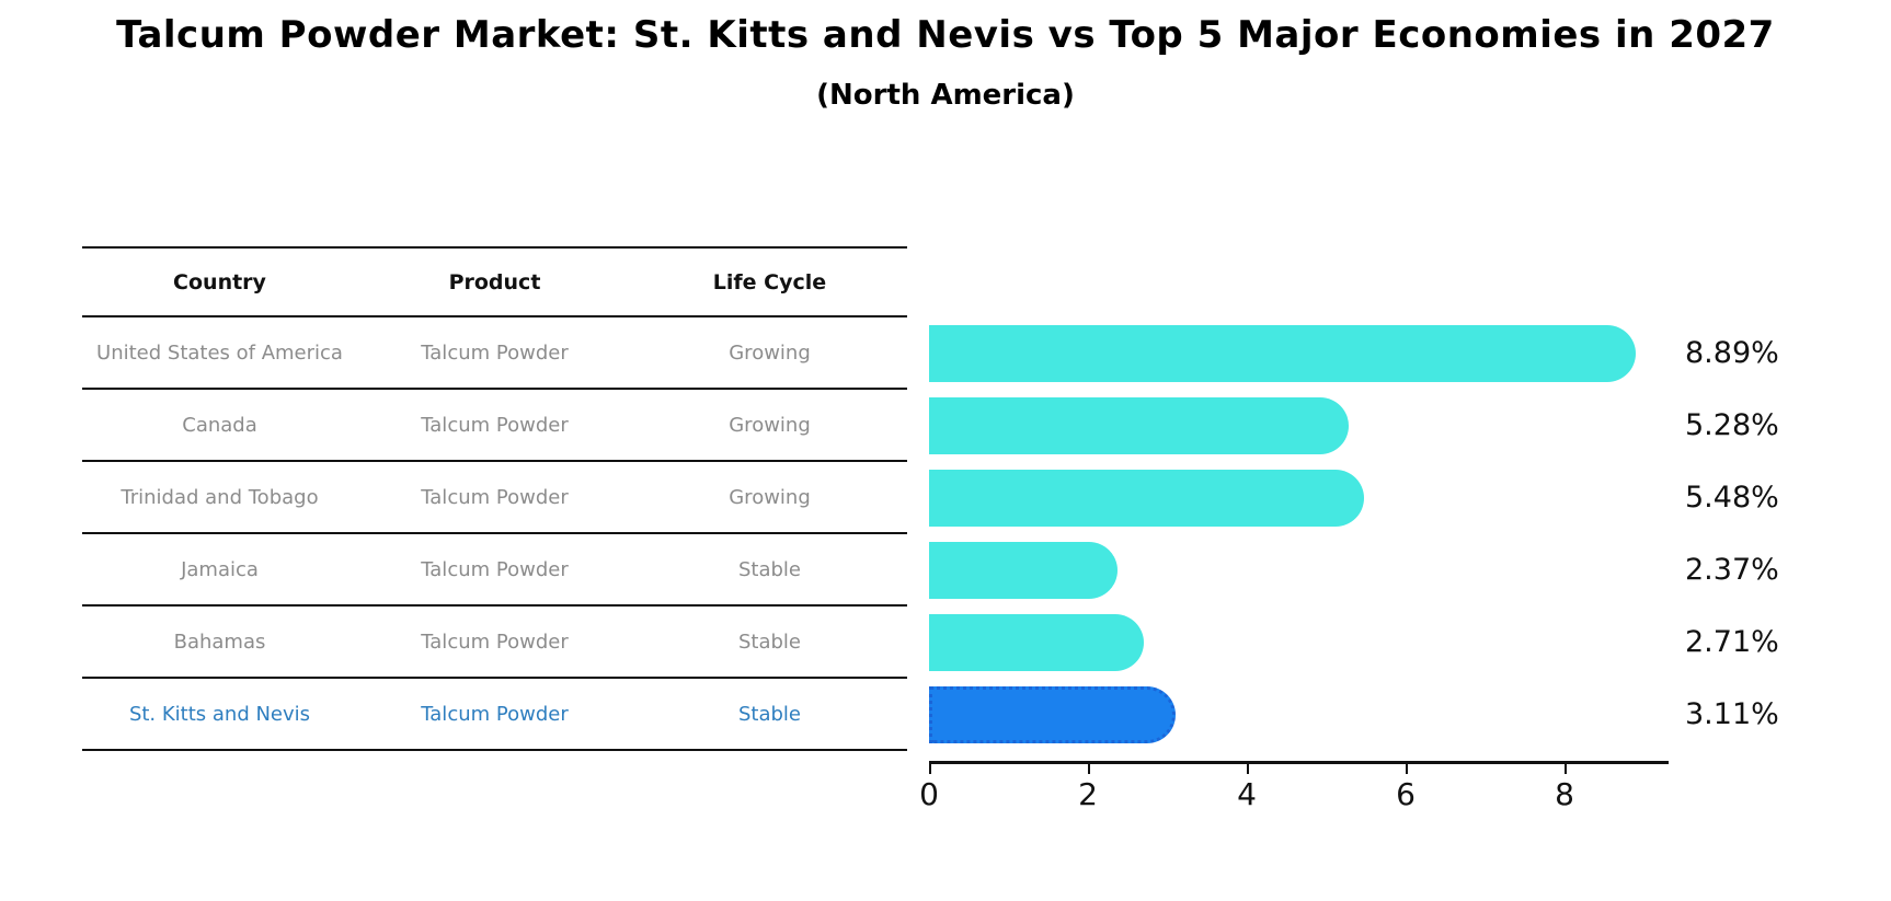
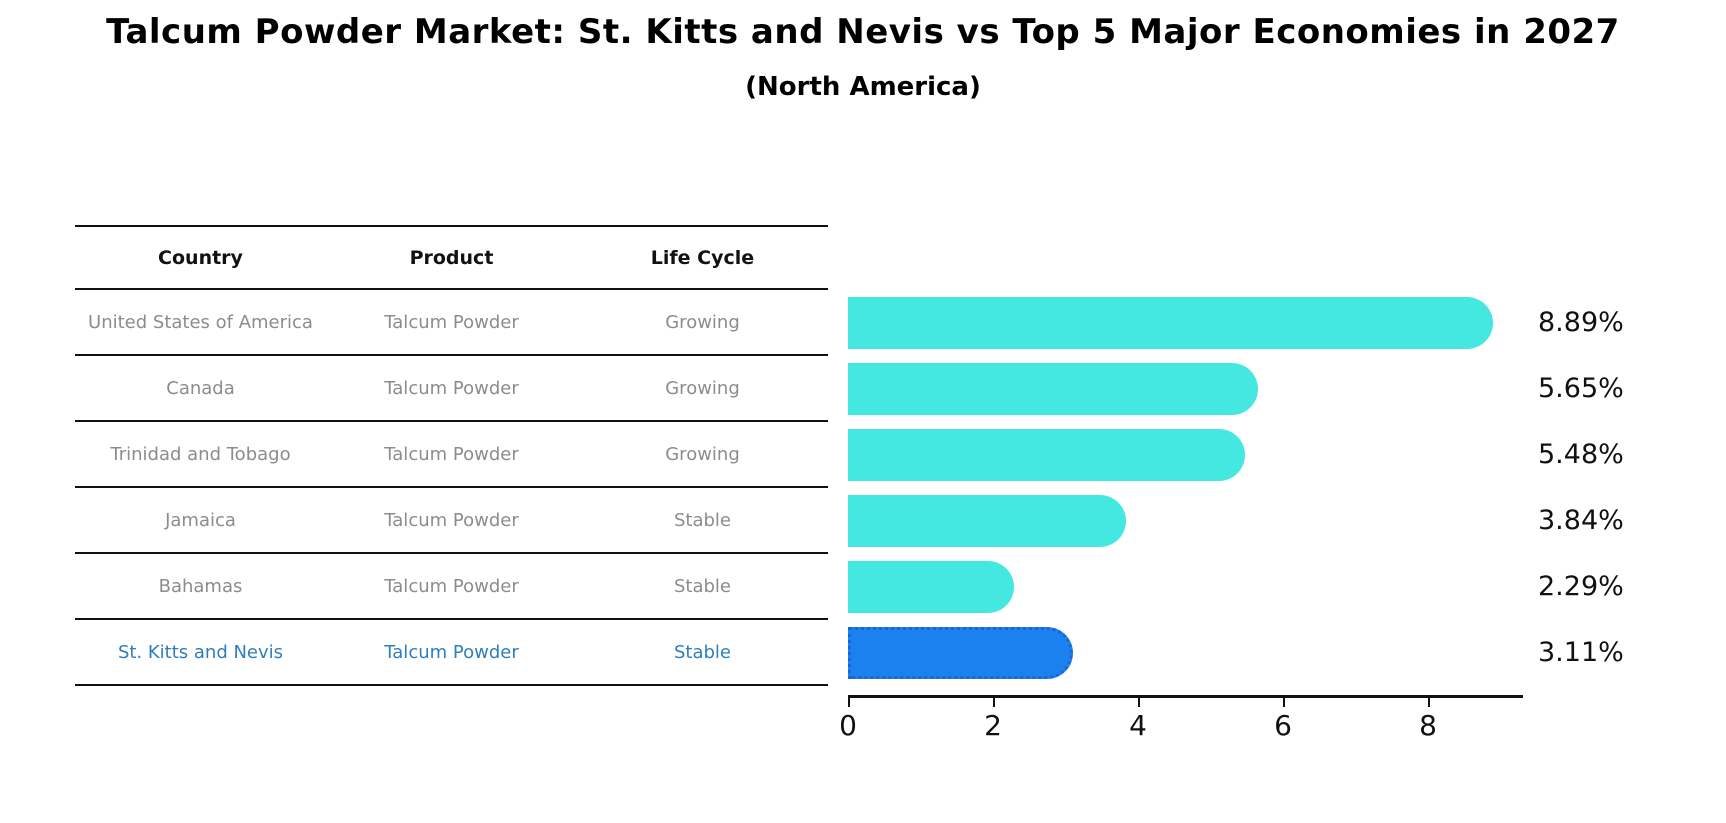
Canada: 5.28% -> 5.65%
Jamaica: 2.37% -> 3.84%
Bahamas: 2.71% -> 2.29%
